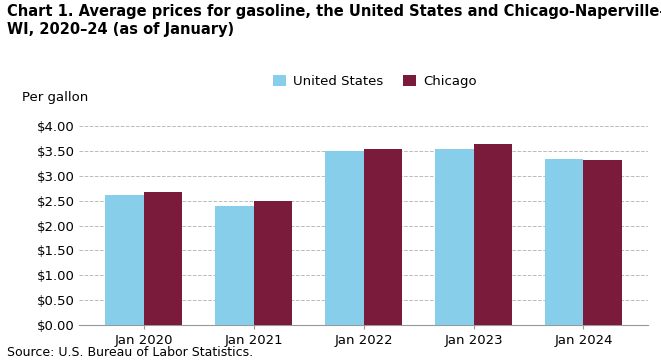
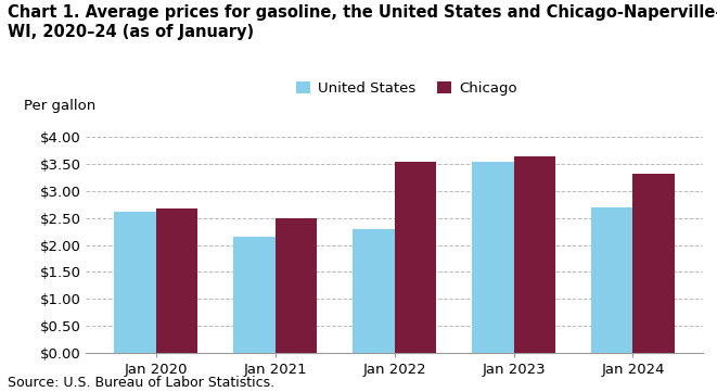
United States/Jan 2021: $2.40 -> $2.15
United States/Jan 2022: $3.50 -> $2.30
United States/Jan 2024: $3.35 -> $2.70
